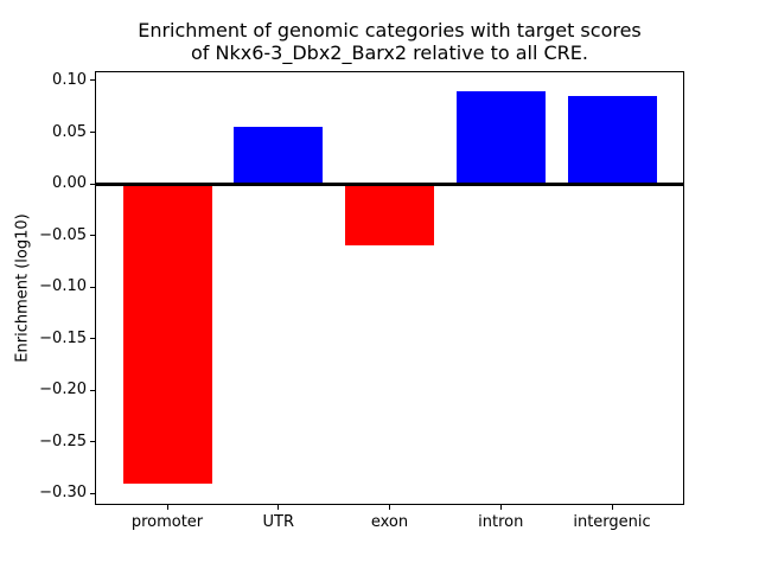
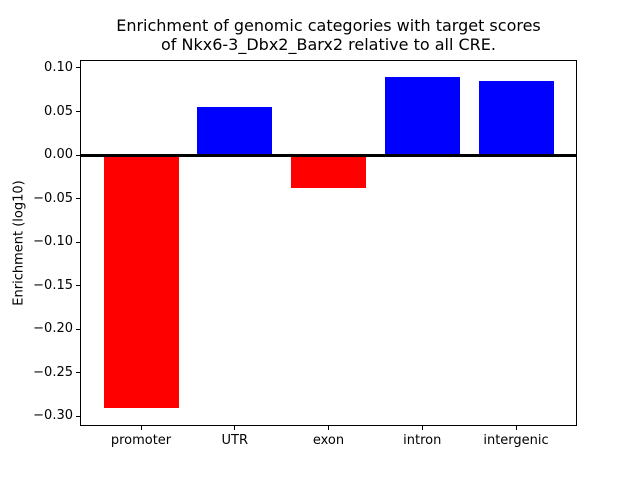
exon: -0.06 -> -0.04
